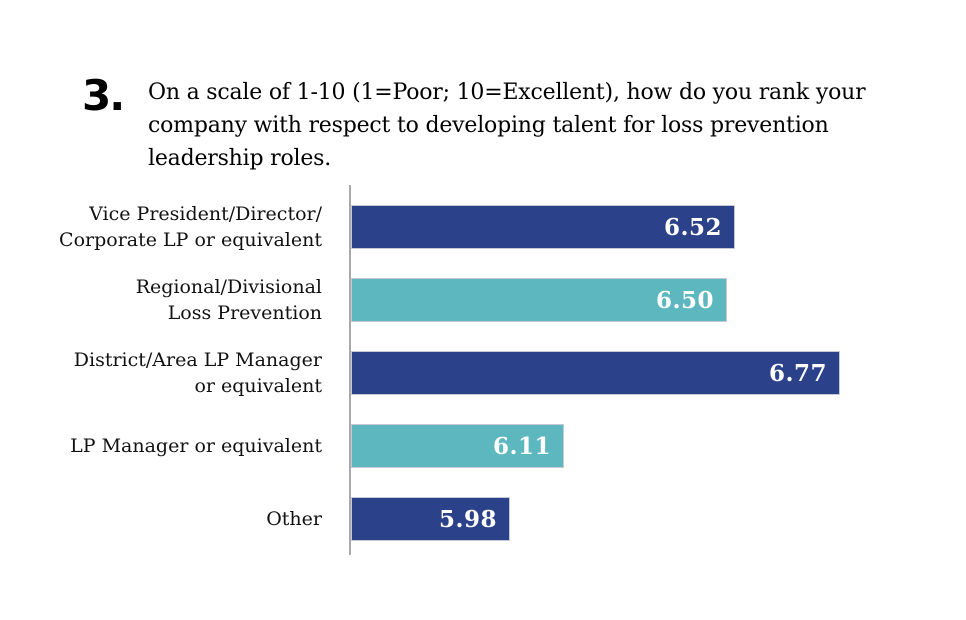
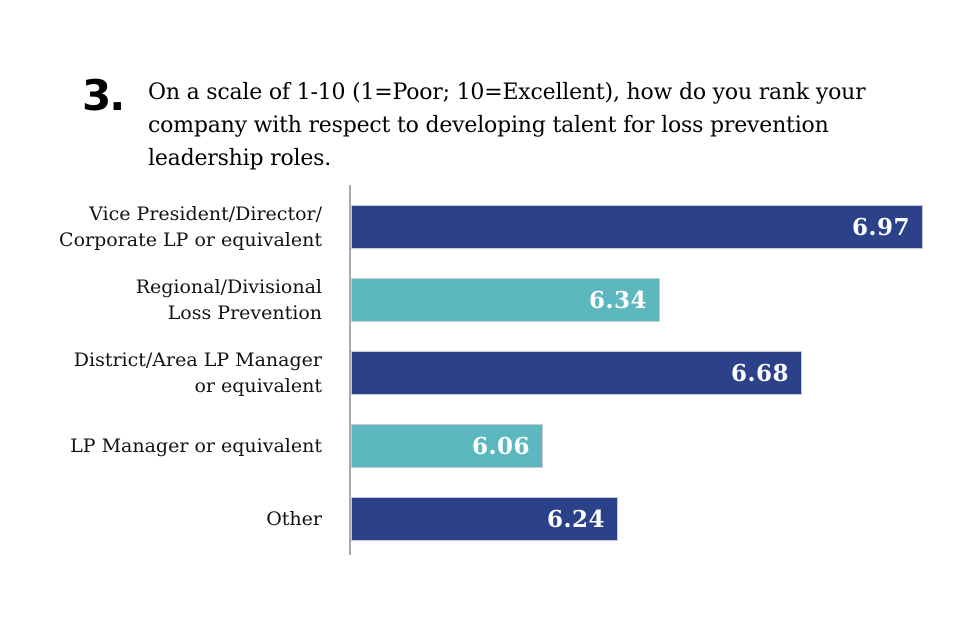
Vice President/Director/ Corporate LP or equivalent: 6.52 -> 6.97
Regional/Divisional Loss Prevention: 6.50 -> 6.34
District/Area LP Manager or equivalent: 6.77 -> 6.68
LP Manager or equivalent: 6.11 -> 6.06
Other: 5.98 -> 6.24
